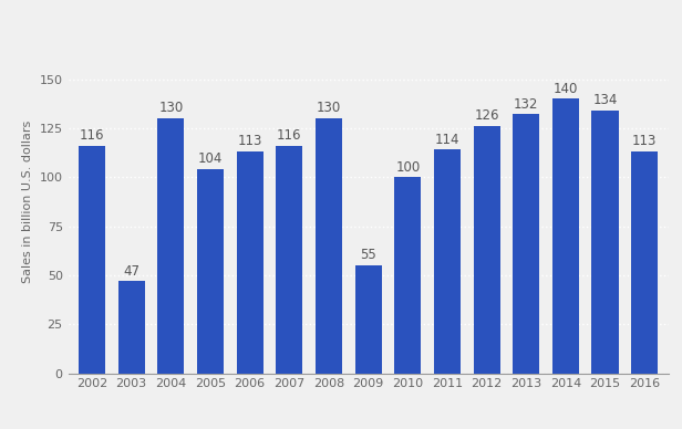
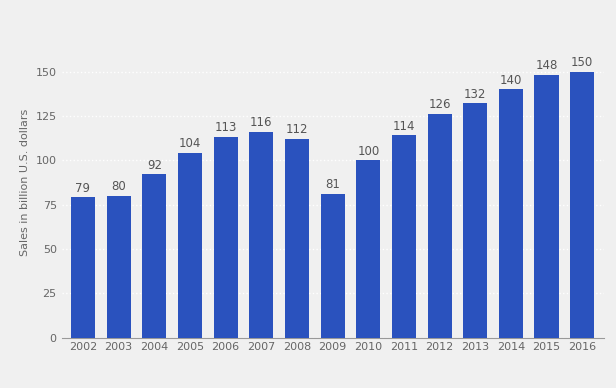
2002: 116 -> 79
2003: 47 -> 80
2004: 130 -> 92
2008: 130 -> 112
2009: 55 -> 81
2015: 134 -> 148
2016: 113 -> 150
